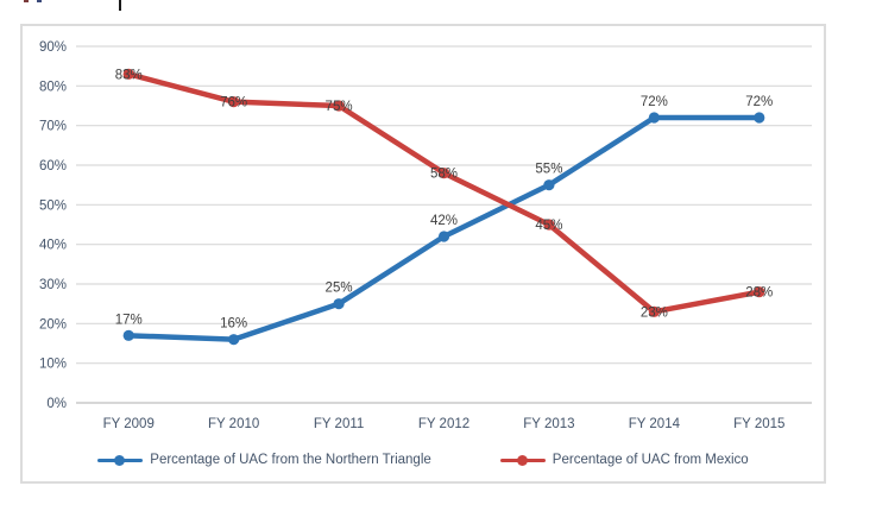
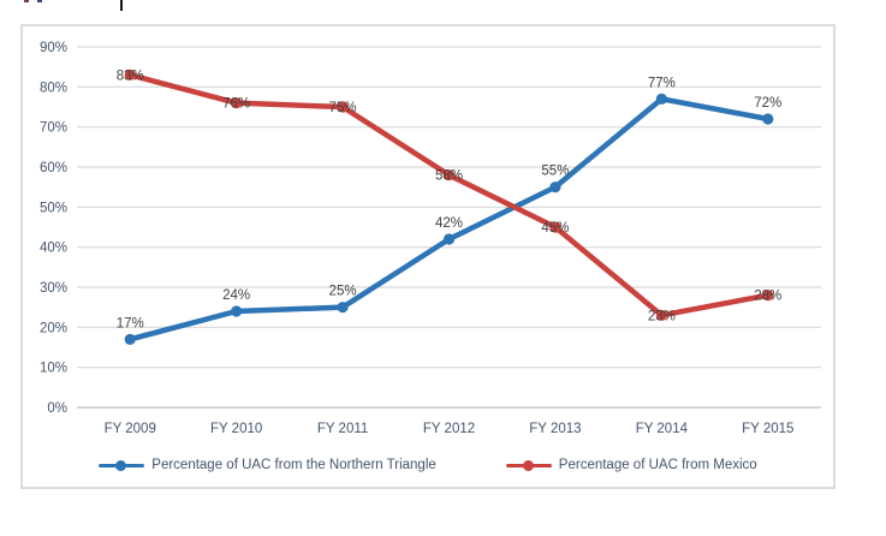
Percentage of UAC from the Northern Triangle/FY 2010: 16% -> 24%
Percentage of UAC from the Northern Triangle/FY 2014: 72% -> 77%
